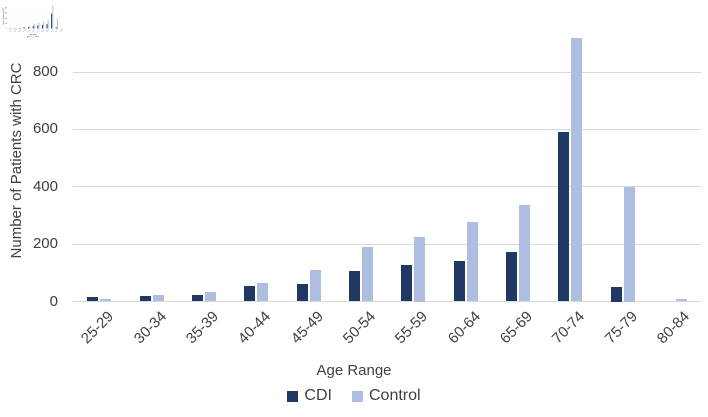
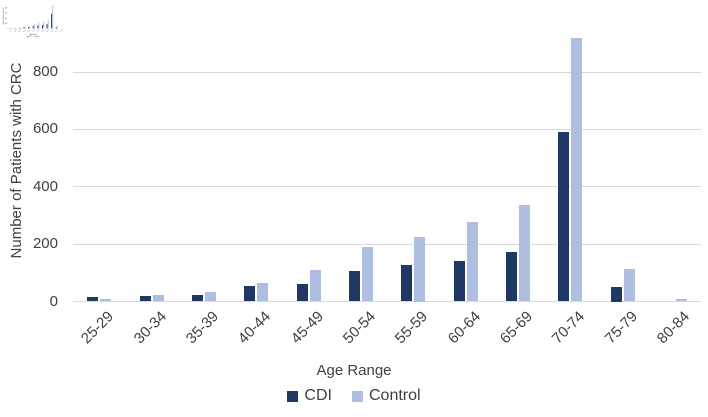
Control/75-79: 400 -> 100
